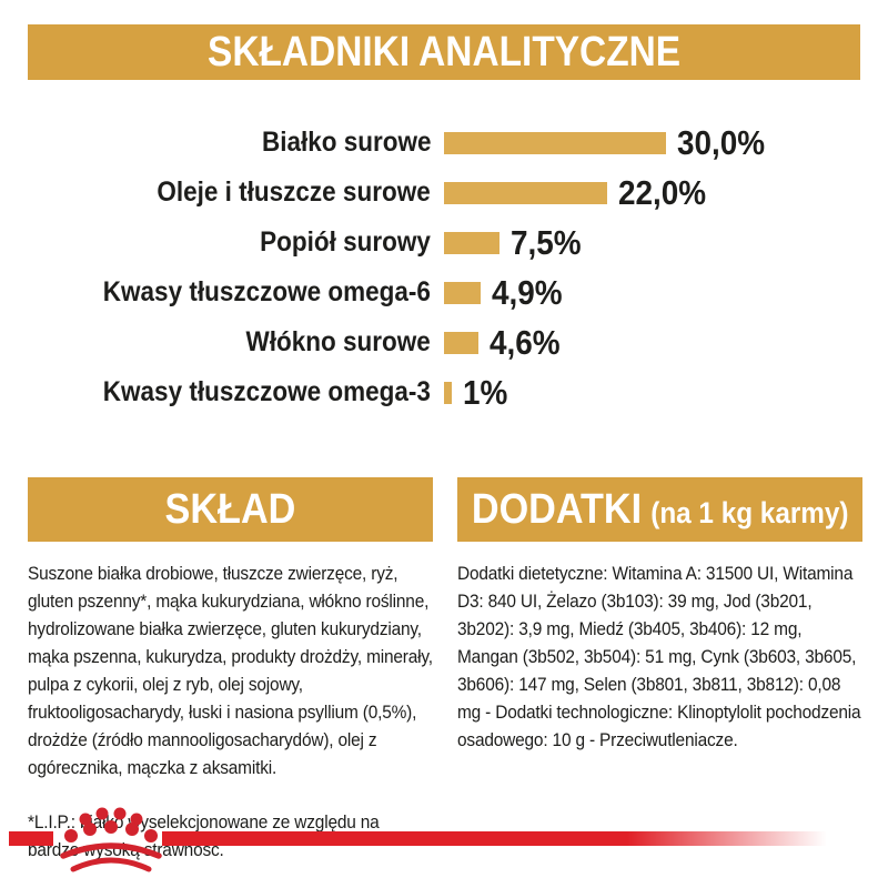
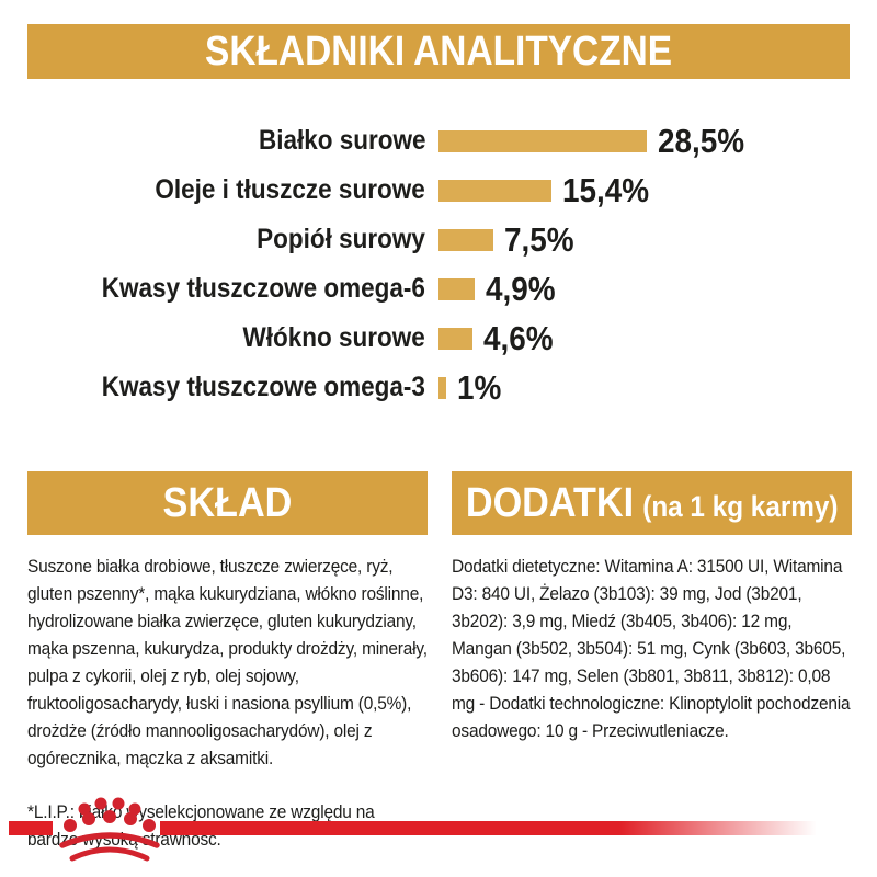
Białko surowe: 30,0% -> 28,5%
Oleje i tłuszcze surowe: 22,0% -> 15,4%
